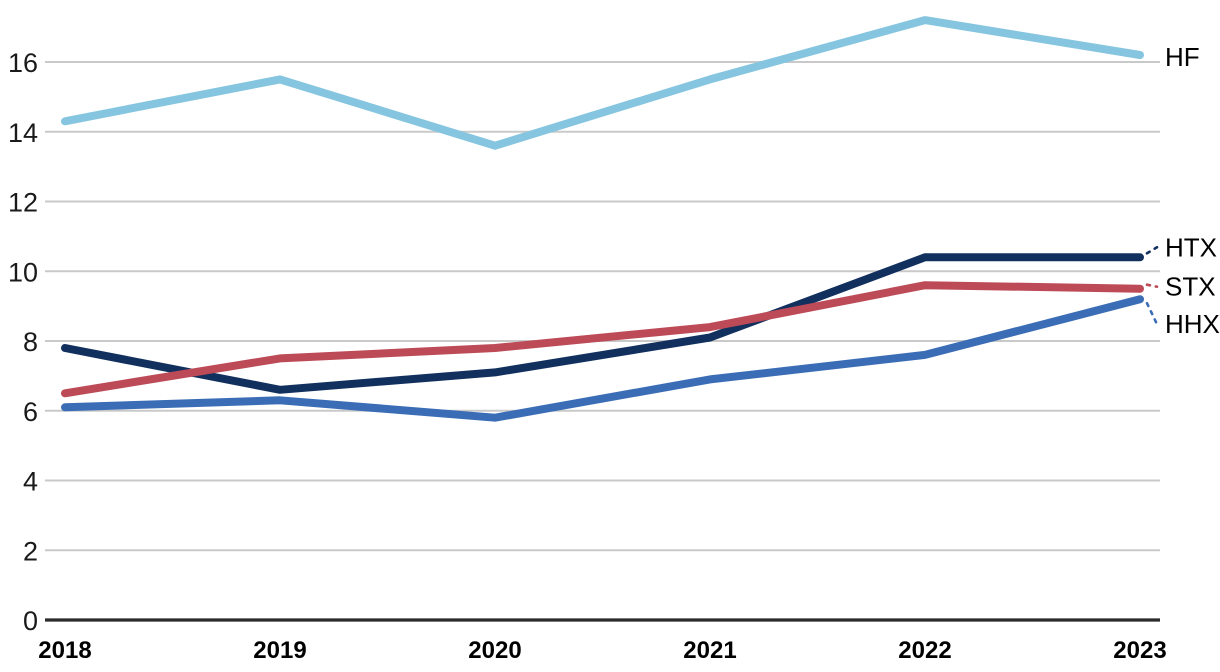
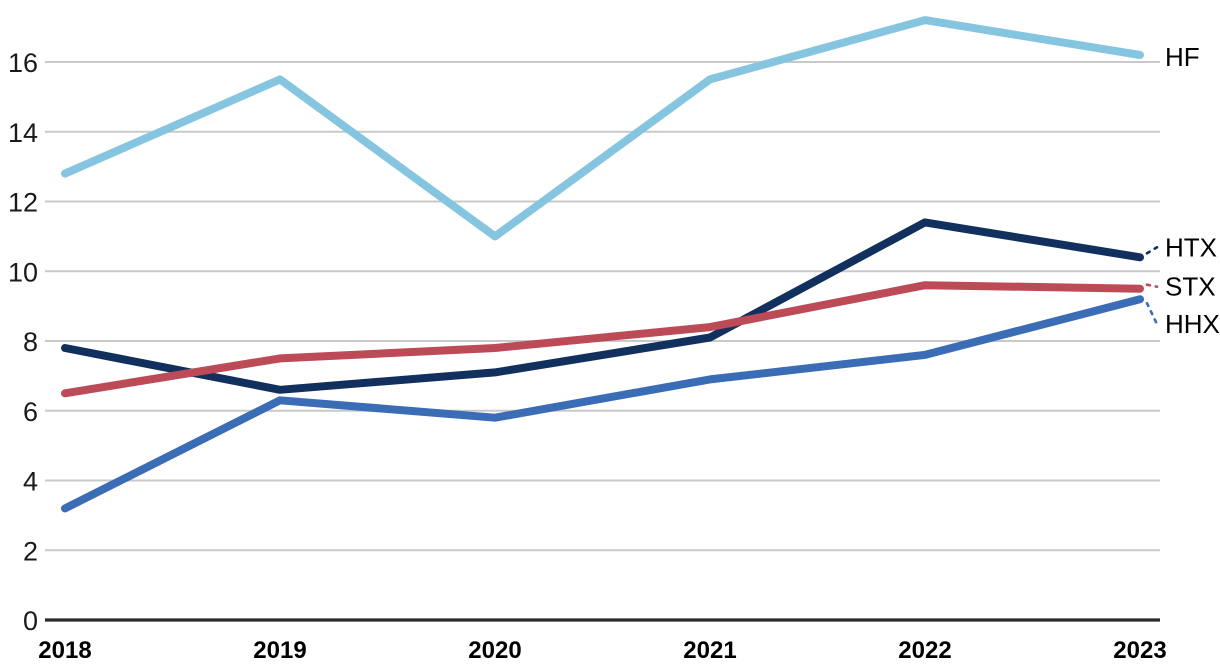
HF/2018: 14.3 -> 12.8
HHX/2018: 6.1 -> 3.2
HF/2020: 13.6 -> 11.0
HTX/2022: 10.4 -> 11.4
